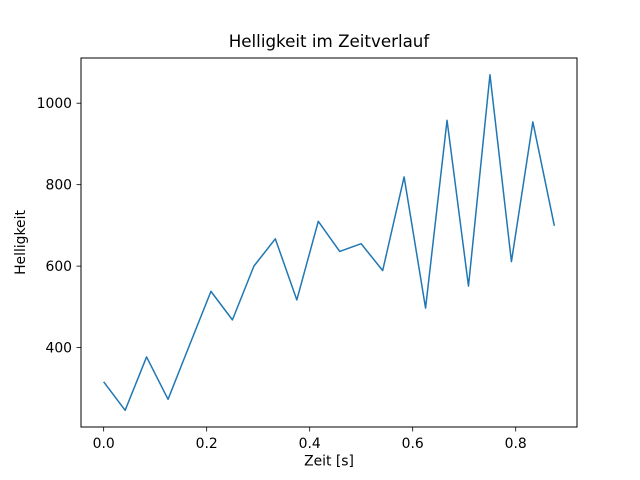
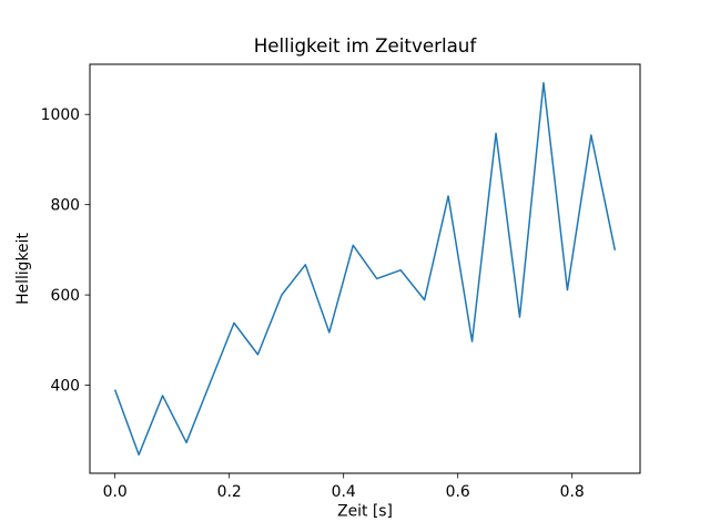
0.0: 320 -> 390
